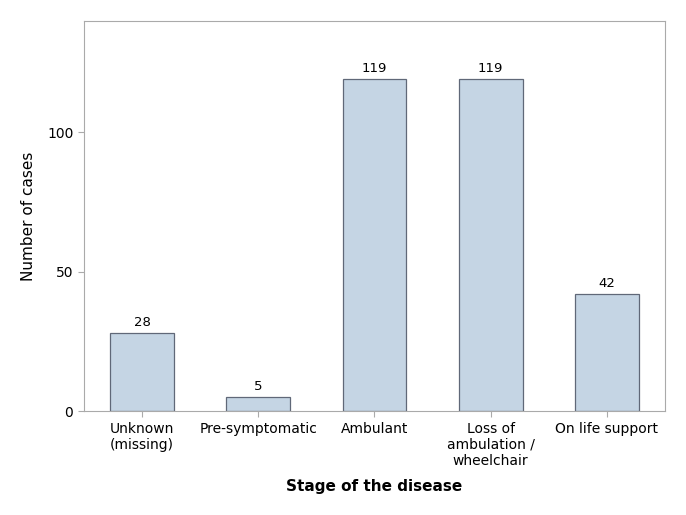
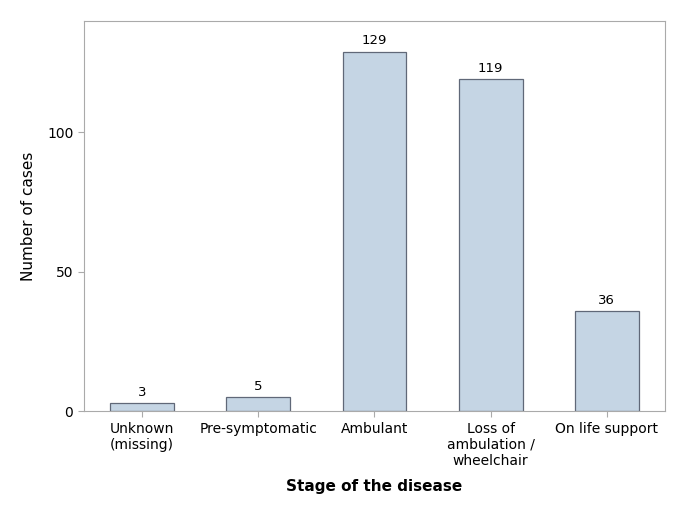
Unknown (missing): 28 -> 3
Ambulant: 119 -> 129
On life support: 42 -> 36
